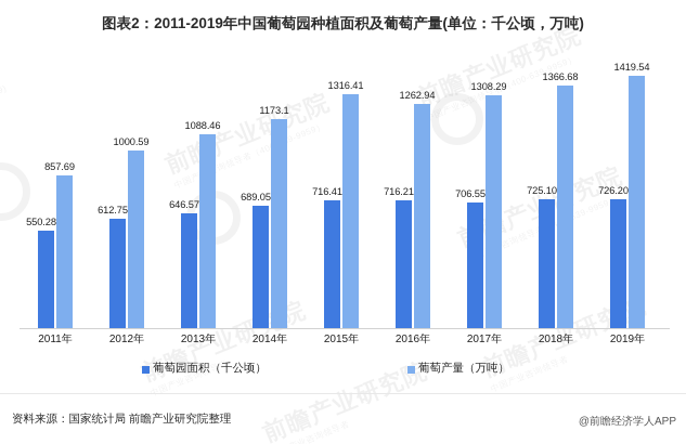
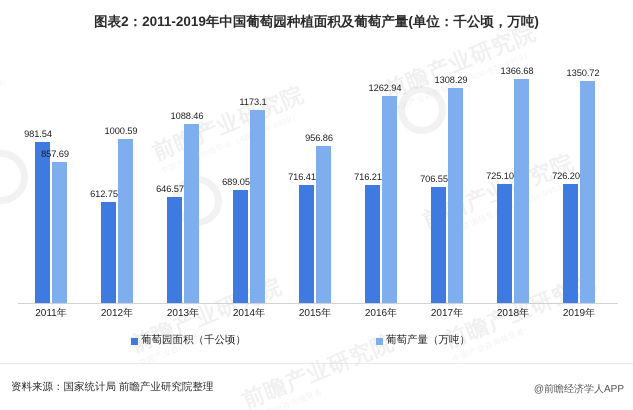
葡萄园面积（千公顷）/2011年: 550.28 -> 981.54
葡萄产量（万吨）/2015年: 1316.41 -> 956.86
葡萄产量（万吨）/2019年: 1419.54 -> 1350.72
